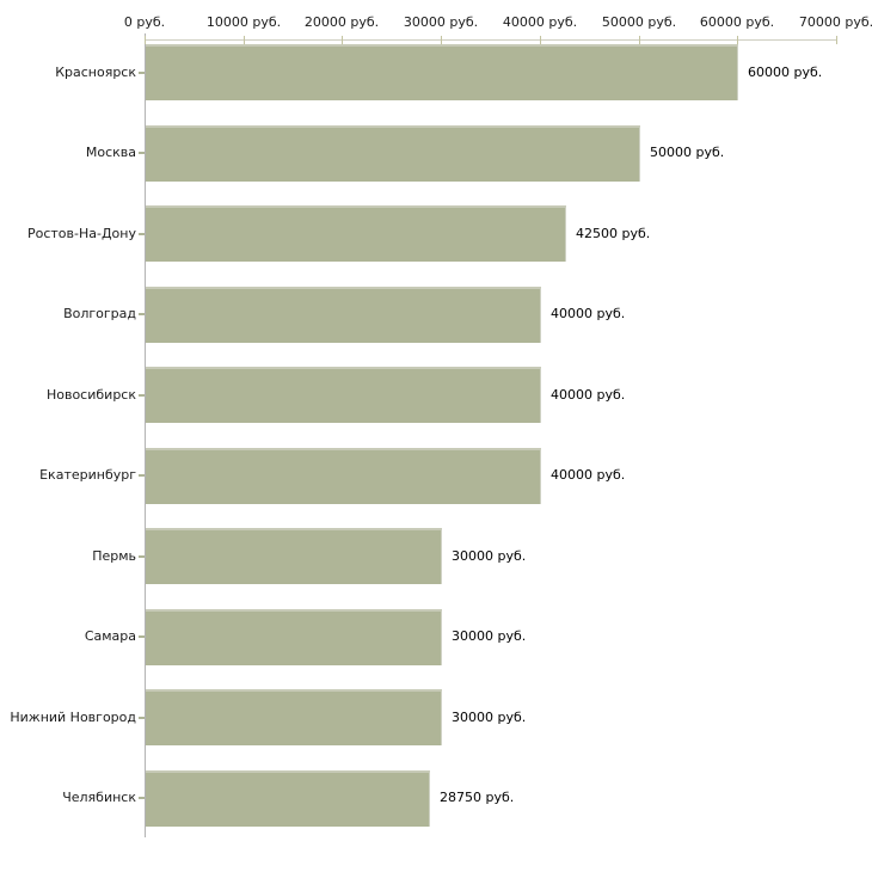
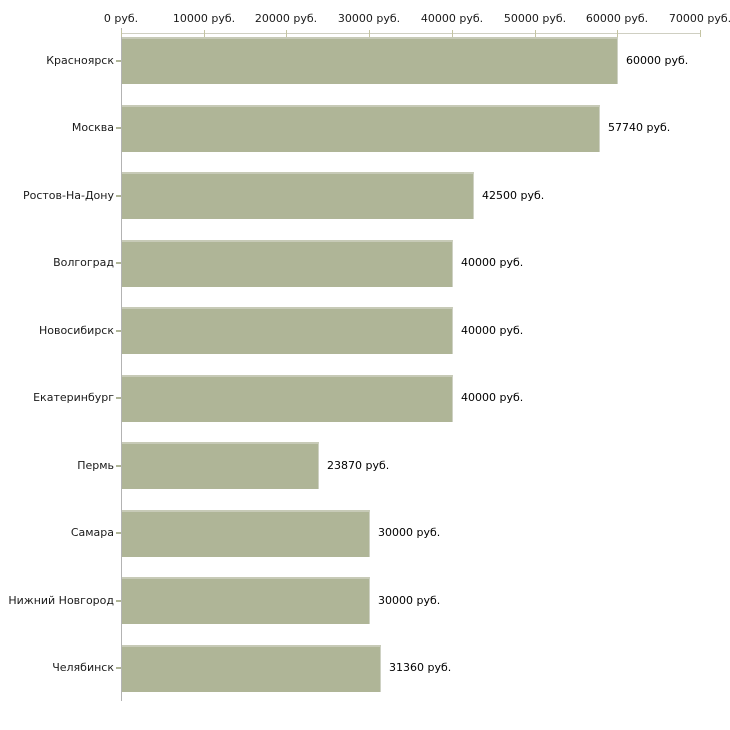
Москва: 50000 -> 57740
Пермь: 30000 -> 23870
Челябинск: 28750 -> 31360
